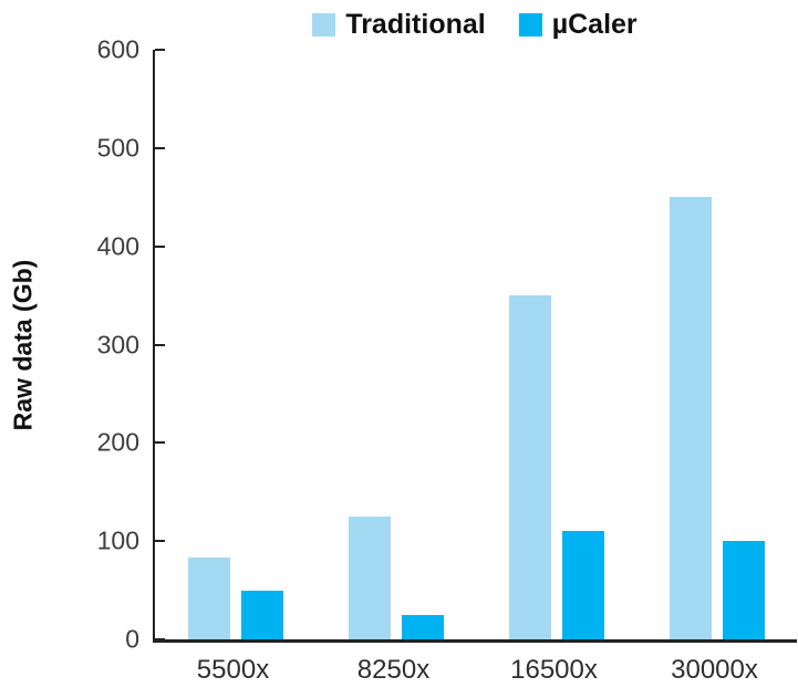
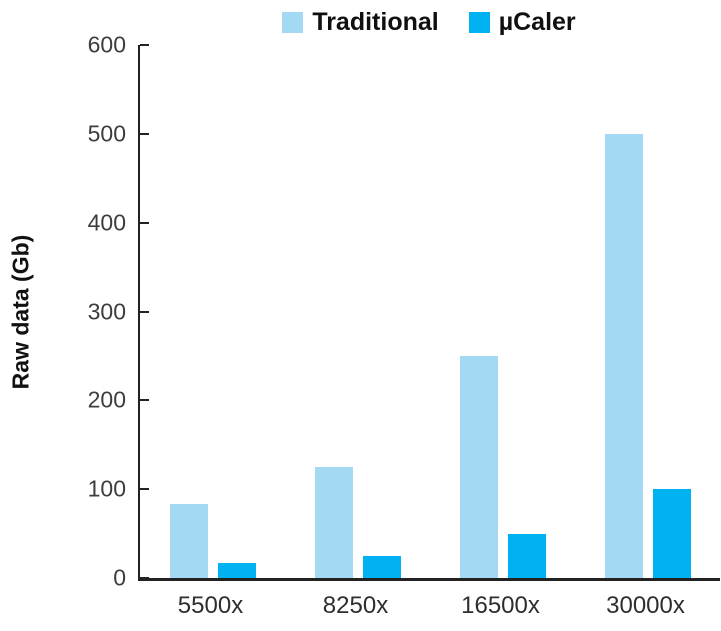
µCaler/5500x: 50 -> 20
Traditional/16500x: 350 -> 250
µCaler/16500x: 110 -> 50
Traditional/30000x: 450 -> 500
